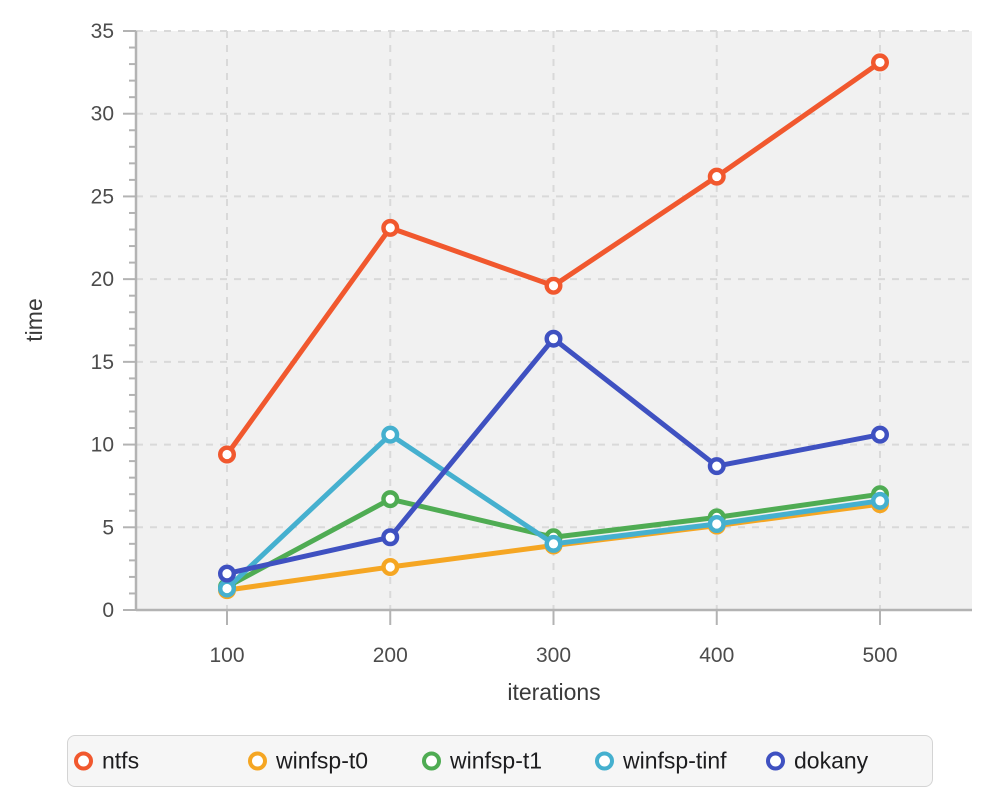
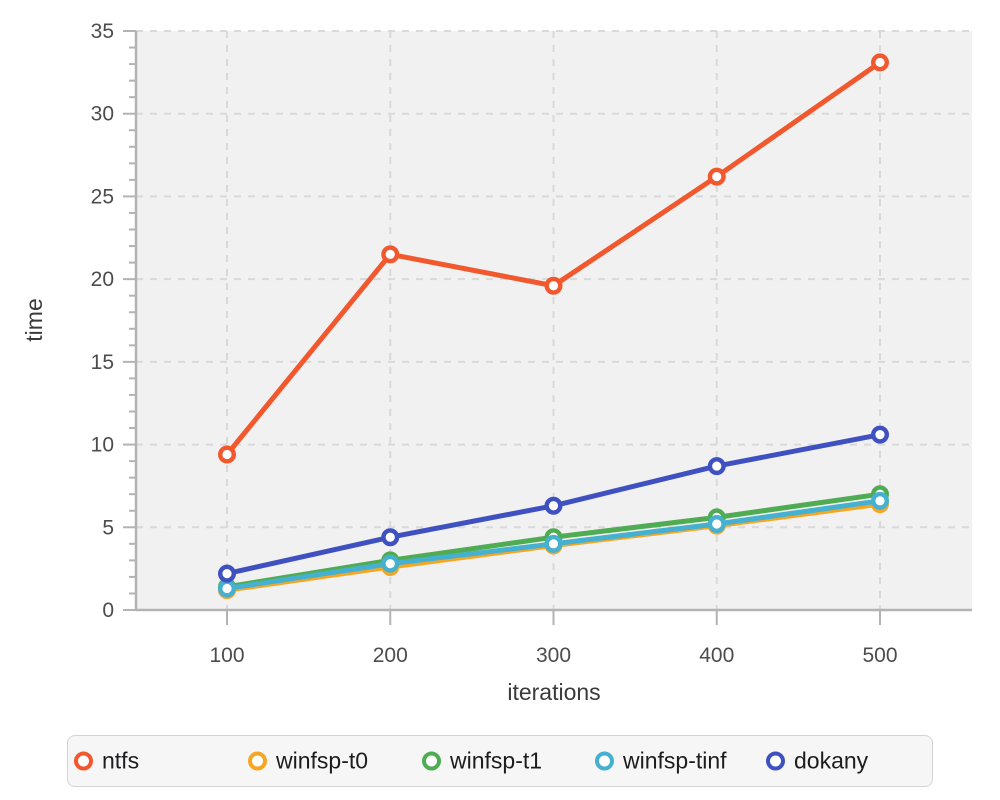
ntfs/200: 23.1 -> 21.5
winfsp-t1/200: 6.7 -> 3.0
winfsp-tinf/200: 10.6 -> 2.8
dokany/300: 16.4 -> 6.3
